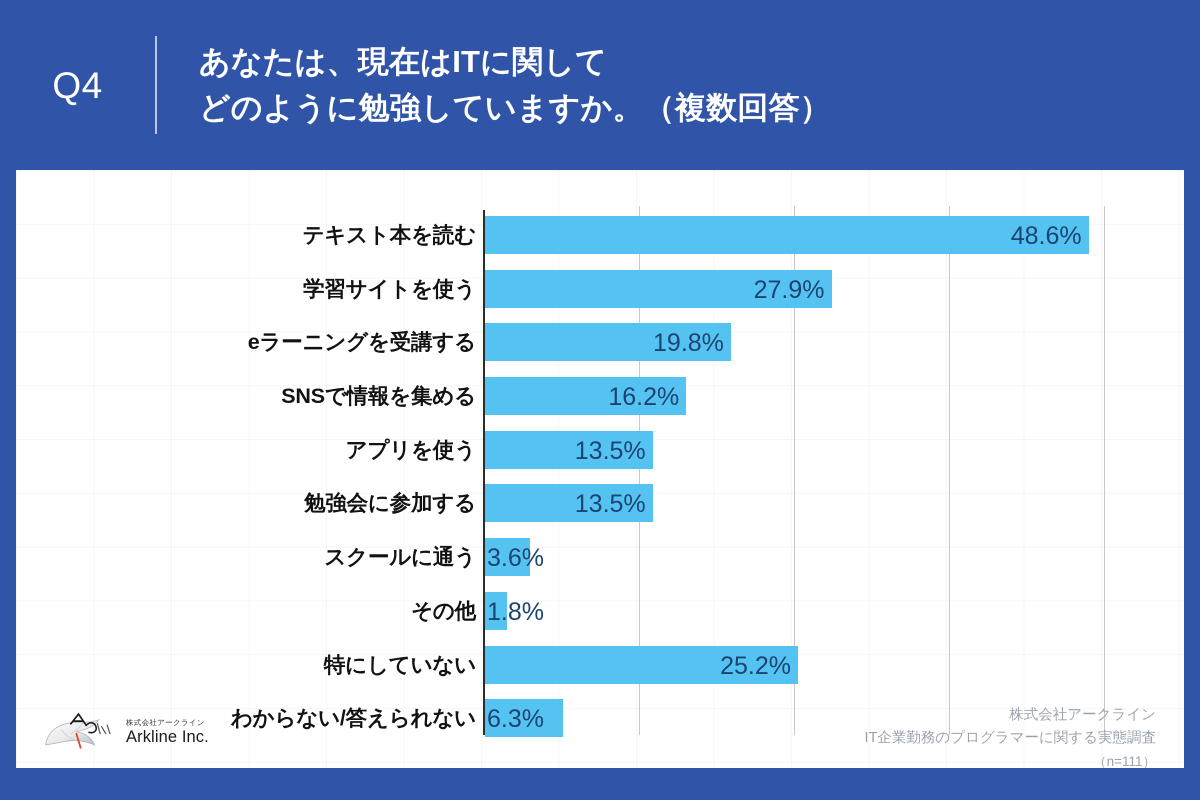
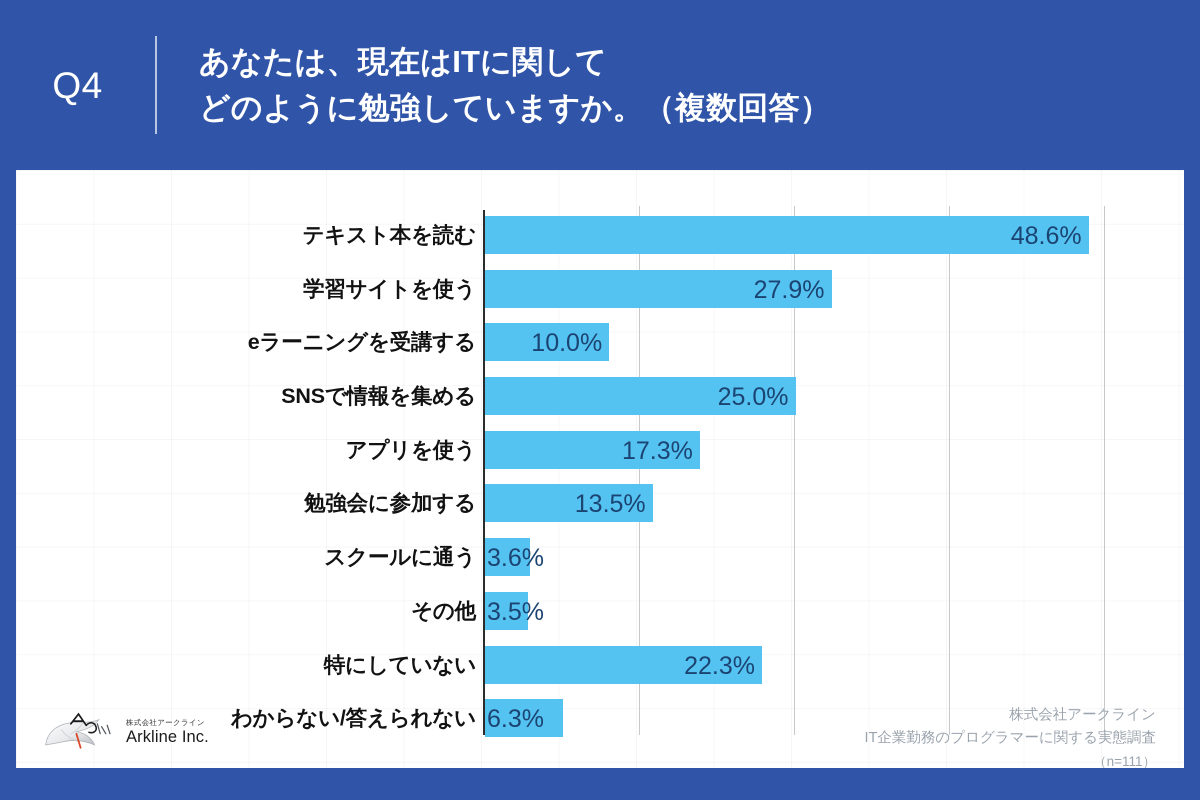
eラーニングを受講する: 19.8% -> 10.0%
SNSで情報を集める: 16.2% -> 25.0%
アプリを使う: 13.5% -> 17.3%
その他: 1.8% -> 3.5%
特にしていない: 25.2% -> 22.3%
